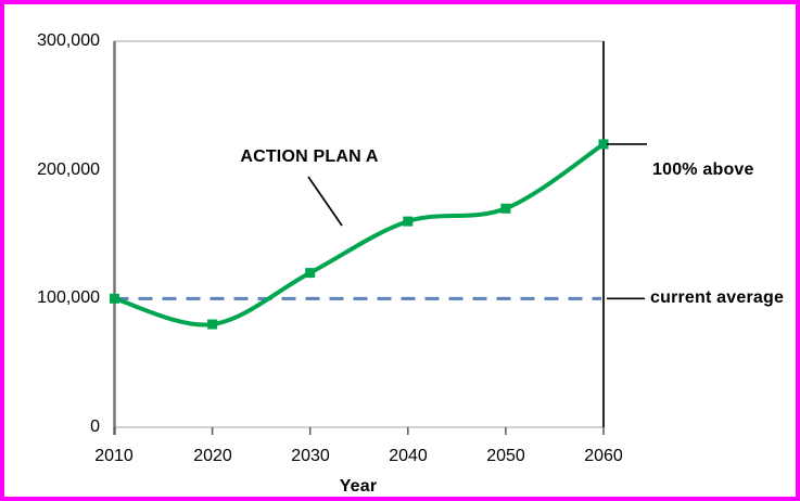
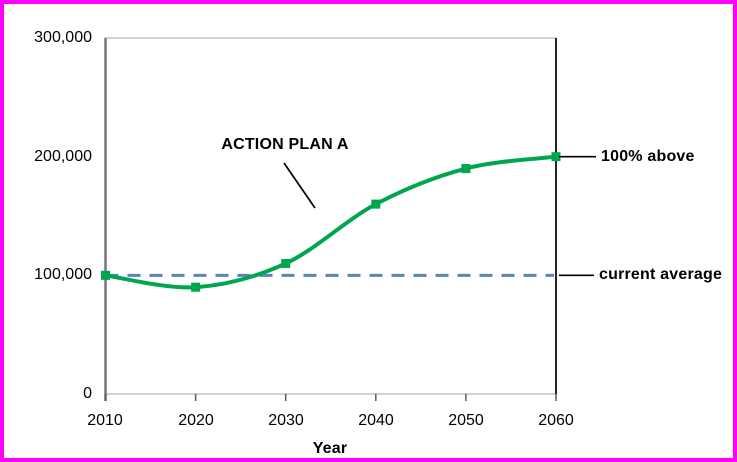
2020: 80000 -> 90000
2030: 120000 -> 110000
2050: 170000 -> 190000
2060: 220000 -> 200000
